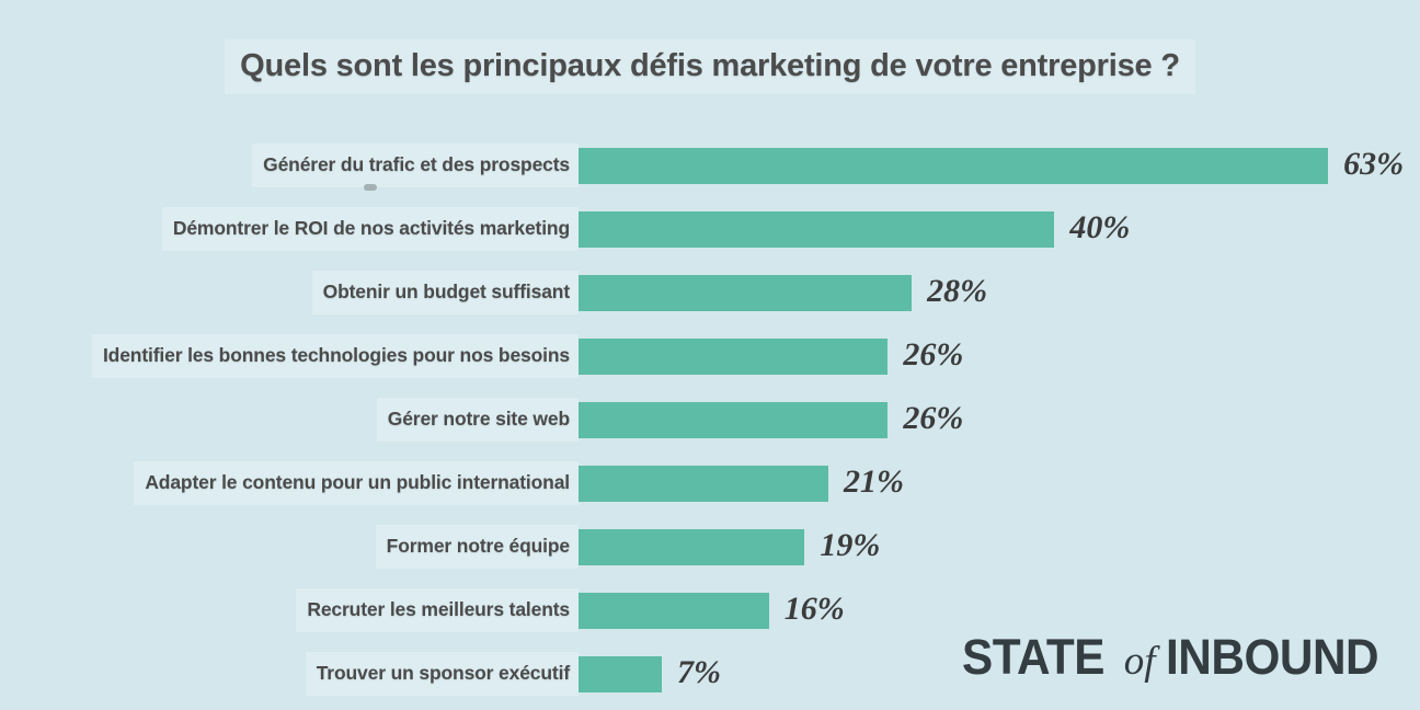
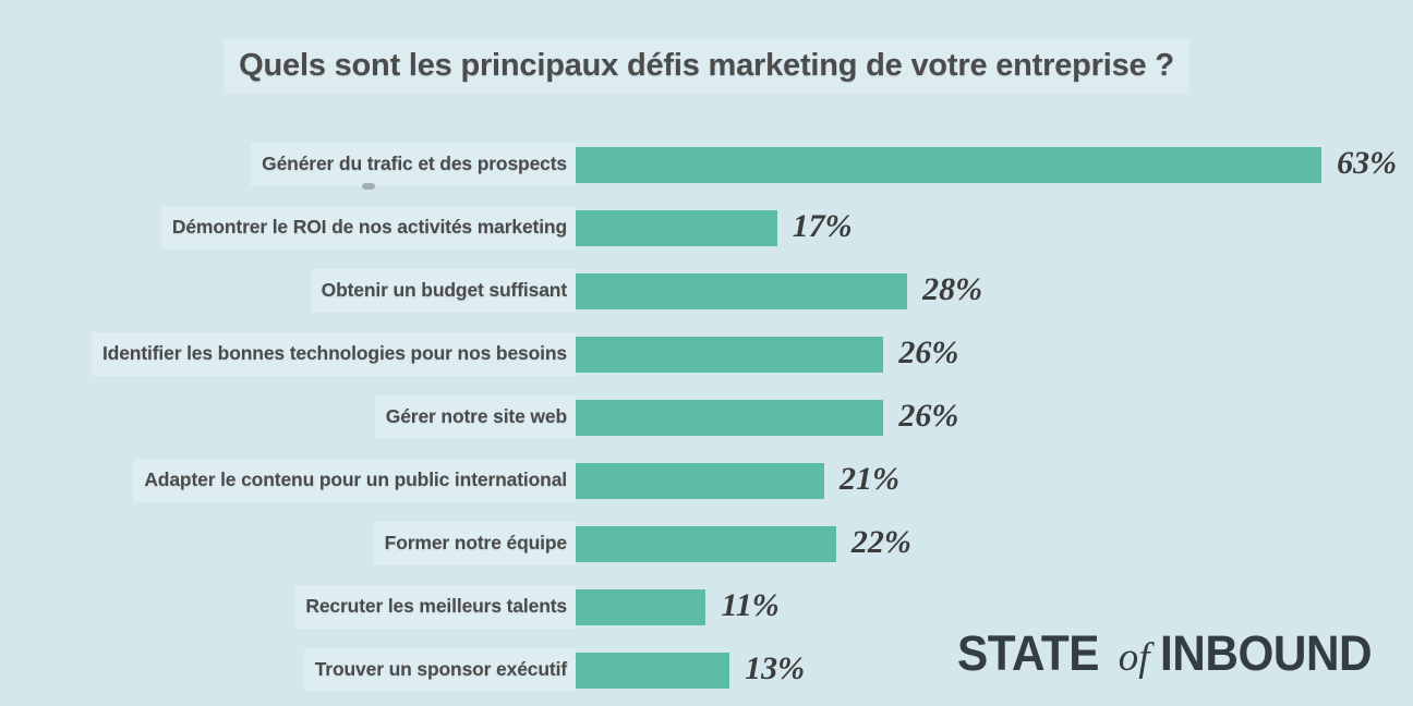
Démontrer le ROI de nos activités marketing: 40% -> 17%
Former notre équipe: 19% -> 22%
Recruter les meilleurs talents: 16% -> 11%
Trouver un sponsor exécutif: 7% -> 13%
